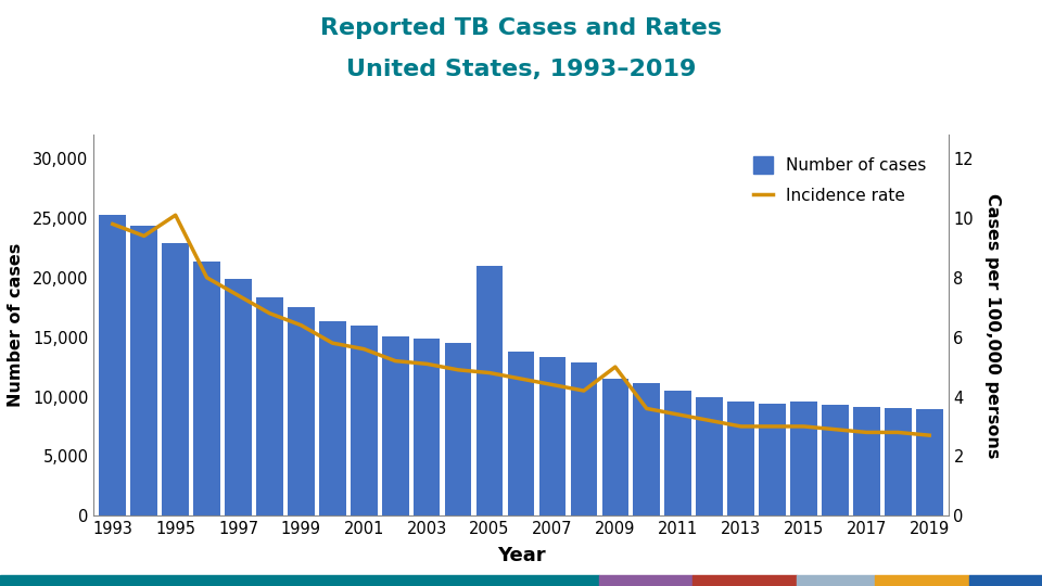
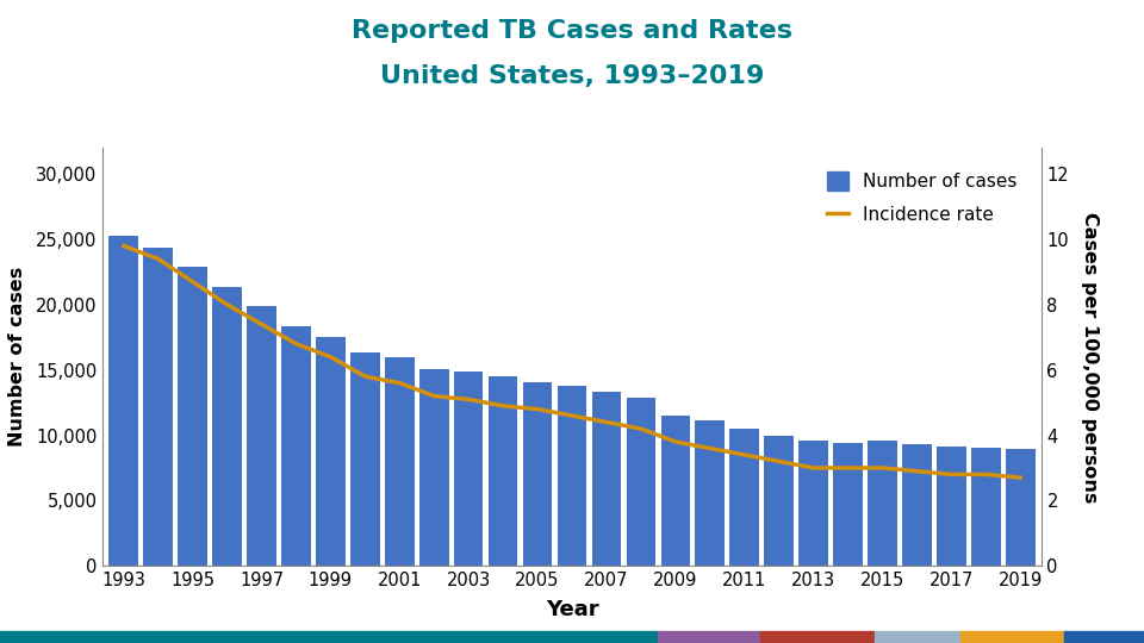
Incidence rate/1995: 10.1 -> 8.7
Number of cases/2005: 21,000 -> 14,100
Incidence rate/2009: 5.0 -> 3.8
